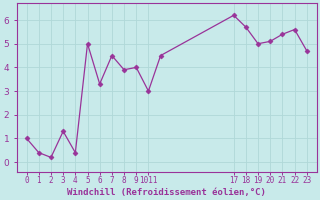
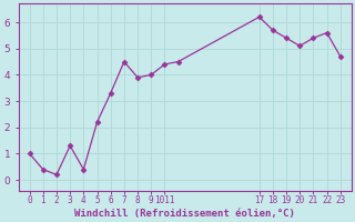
5: 5.0 -> 2.2
1011: 3.0 -> 4.4
19: 5.0 -> 5.4
